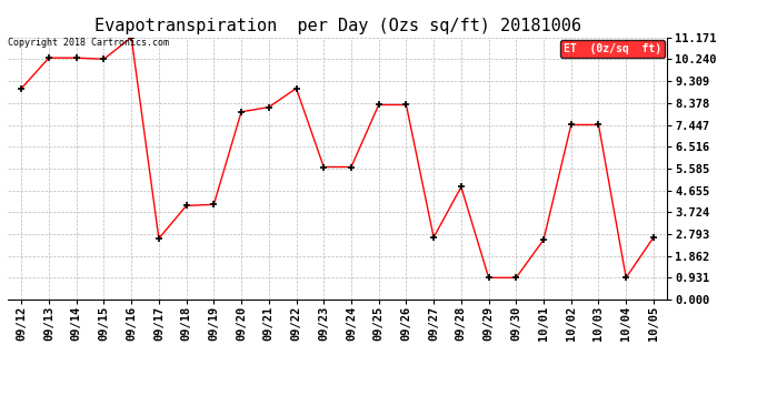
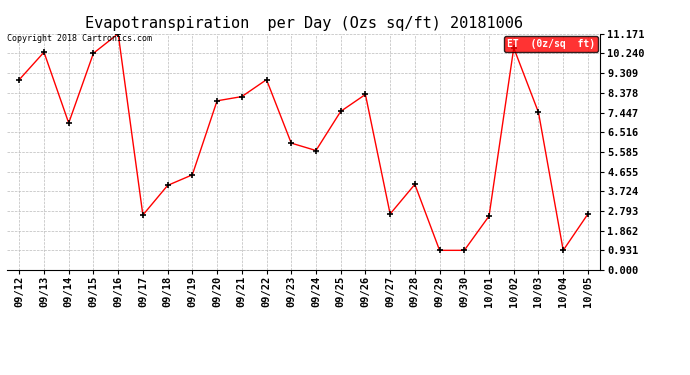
09/14: 10.30 -> 6.95
09/19: 4.05 -> 4.50
09/23: 5.65 -> 6.00
09/25: 8.30 -> 7.50
09/28: 4.80 -> 4.05
10/02: 7.45 -> 10.50
